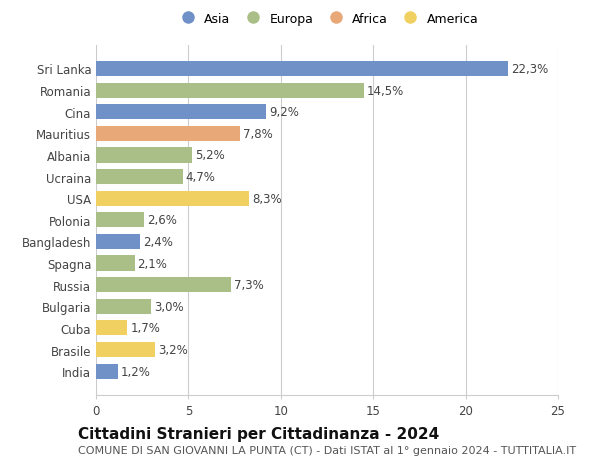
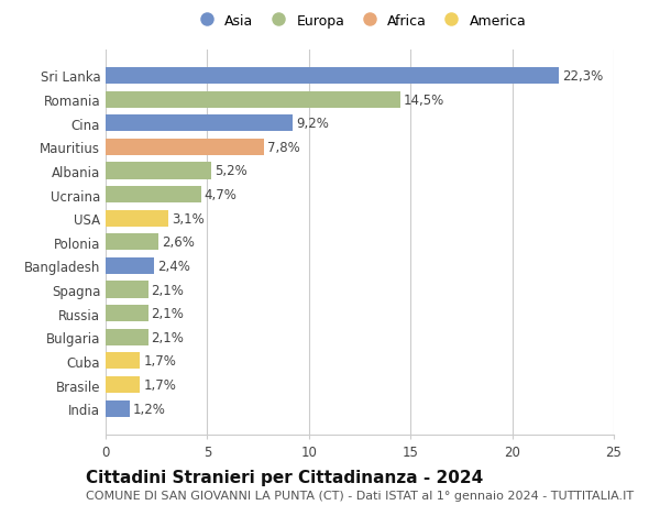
USA: 8,3% -> 3,1%
Russia: 7,3% -> 2,1%
Bulgaria: 3,0% -> 2,1%
Brasile: 3,2% -> 1,7%
